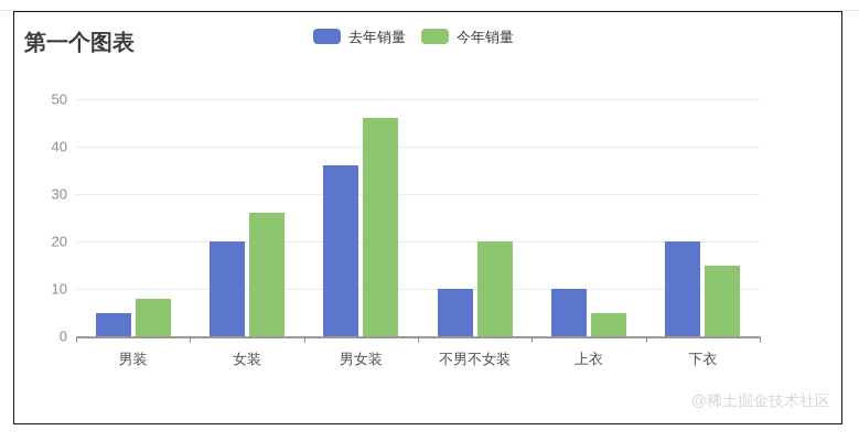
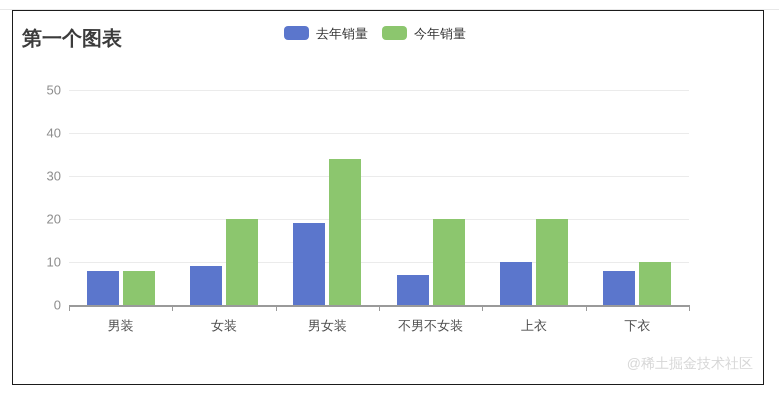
去年销量/男装: 5 -> 8
去年销量/女装: 20 -> 9
今年销量/女装: 26 -> 20
去年销量/男女装: 36 -> 19
今年销量/男女装: 46 -> 34
去年销量/不男不女装: 10 -> 7
今年销量/上衣: 5 -> 20
去年销量/下衣: 20 -> 8
今年销量/下衣: 15 -> 10
